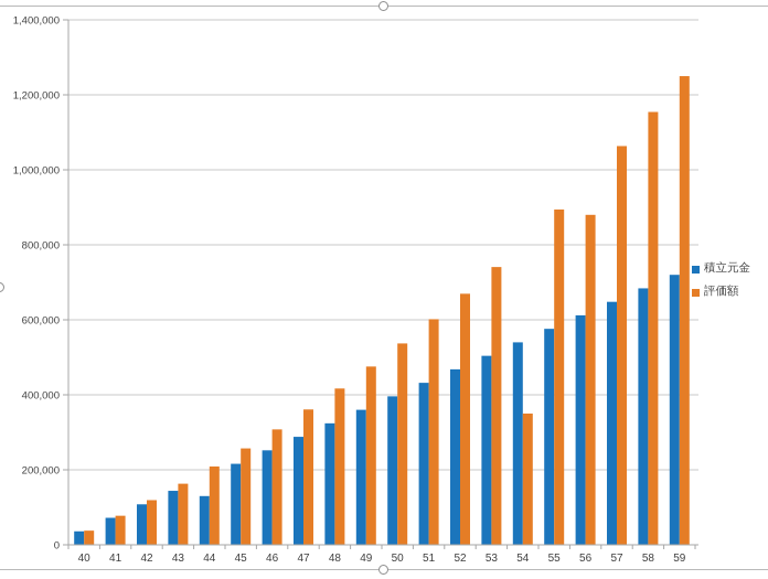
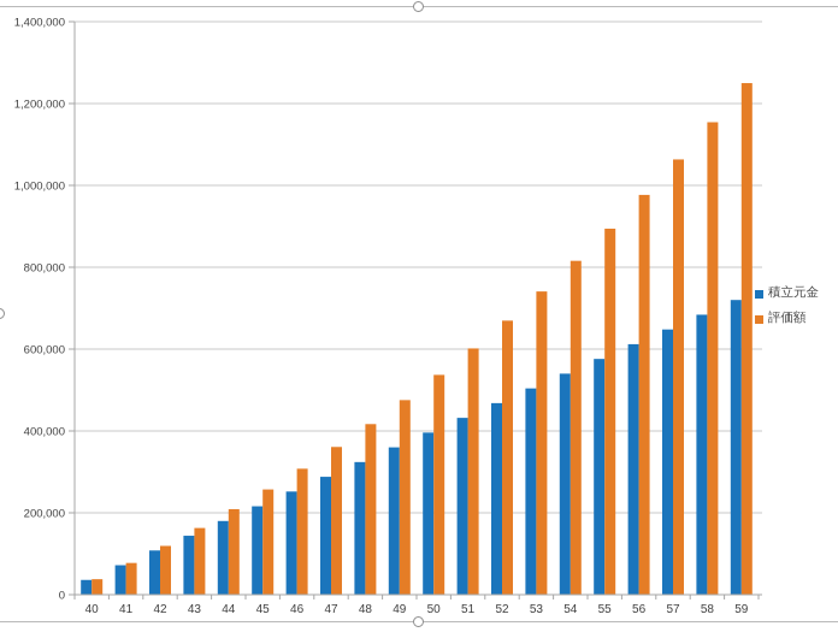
積立元金/44: 130000 -> 180000
評価額/54: 350000 -> 820000
評価額/56: 880000 -> 980000
